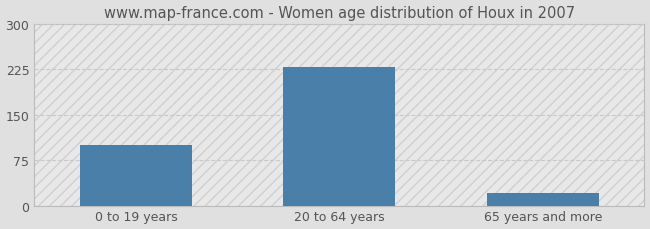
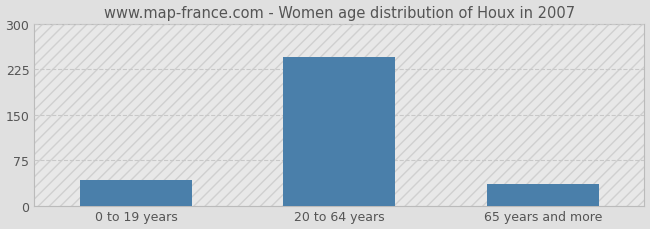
0 to 19 years: 100 -> 42
20 to 64 years: 228 -> 244
65 years and more: 20 -> 36
